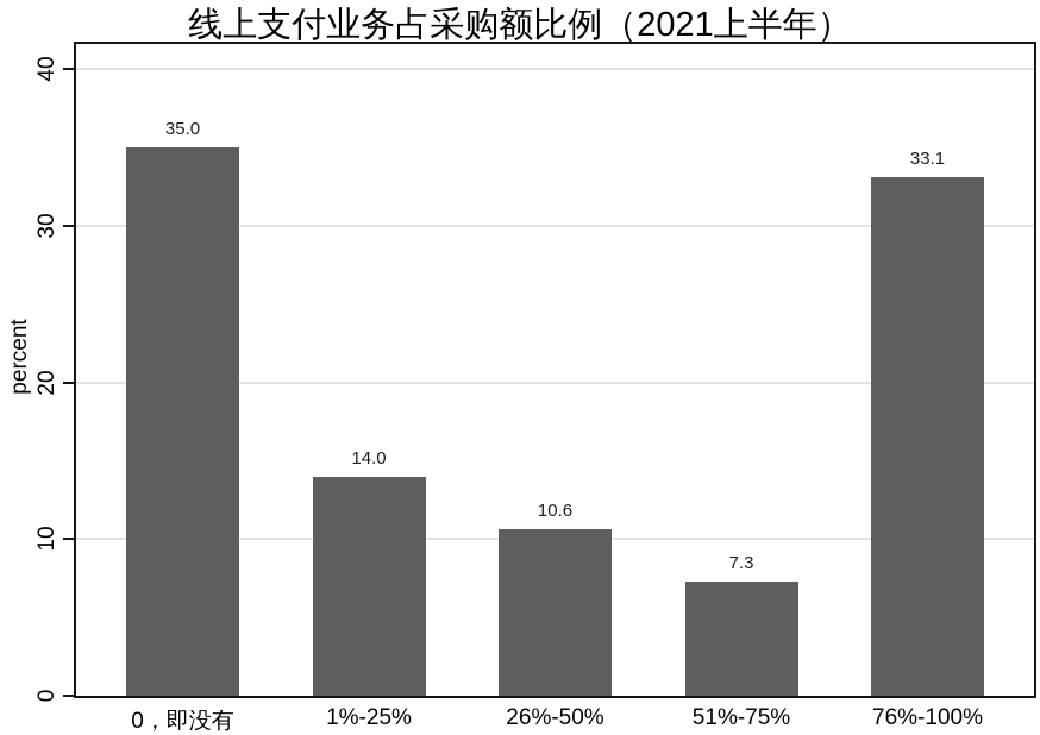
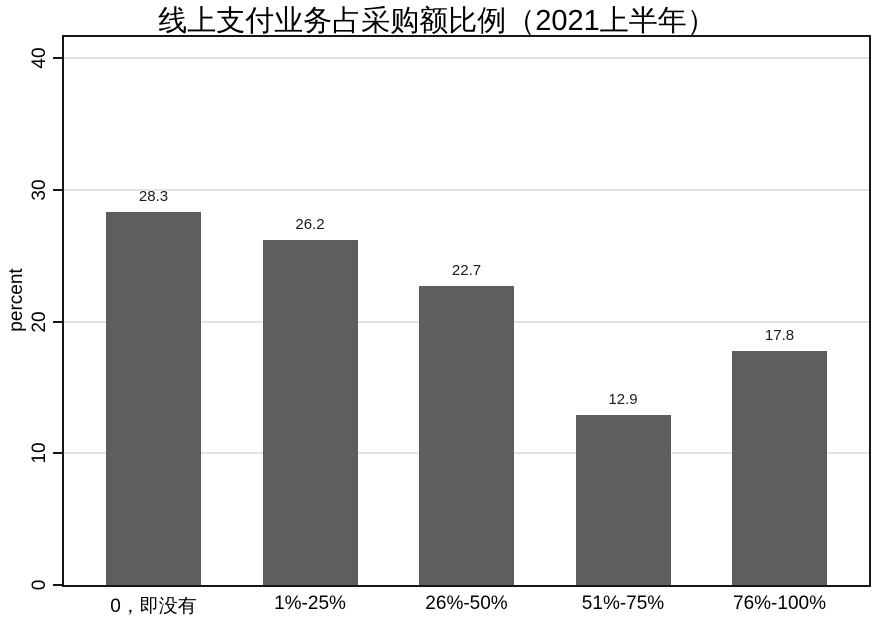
0，即没有: 35.0 -> 28.3
1%-25%: 14.0 -> 26.2
26%-50%: 10.6 -> 22.7
51%-75%: 7.3 -> 12.9
76%-100%: 33.1 -> 17.8
